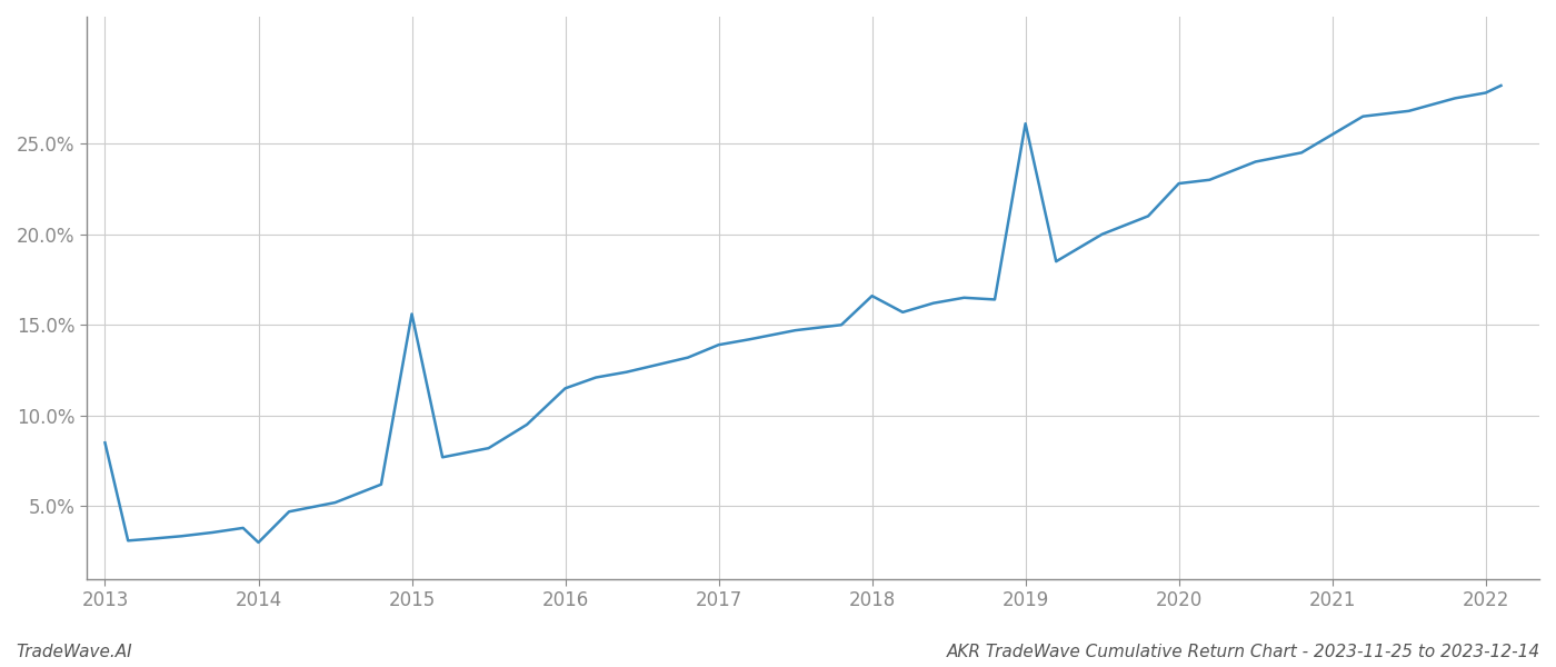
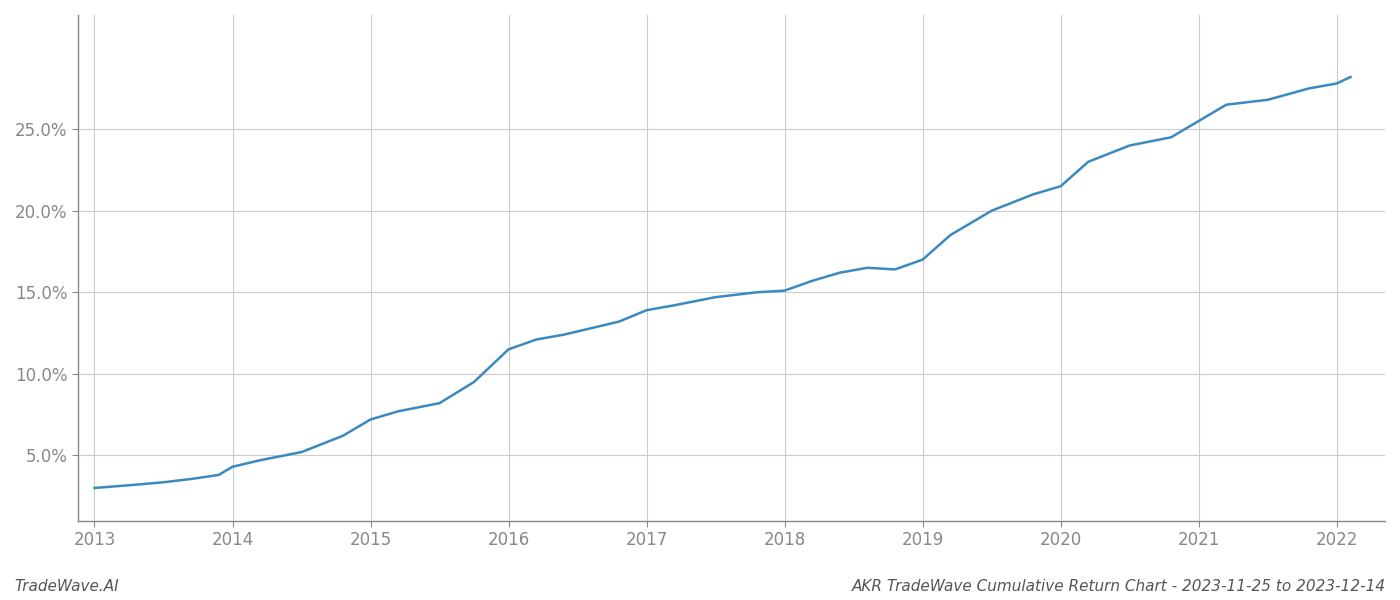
2013: 8.5% -> 3.0%
2014: 3.0% -> 4.3%
2015: 15.6% -> 7.2%
2018: 16.6% -> 15.1%
2019: 26.1% -> 17.0%
2020: 22.8% -> 21.5%
